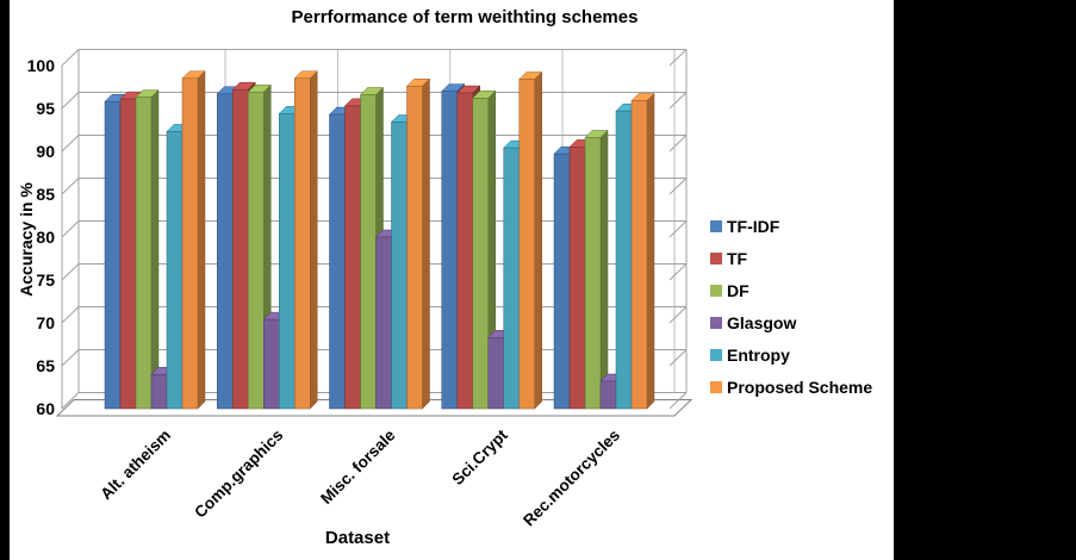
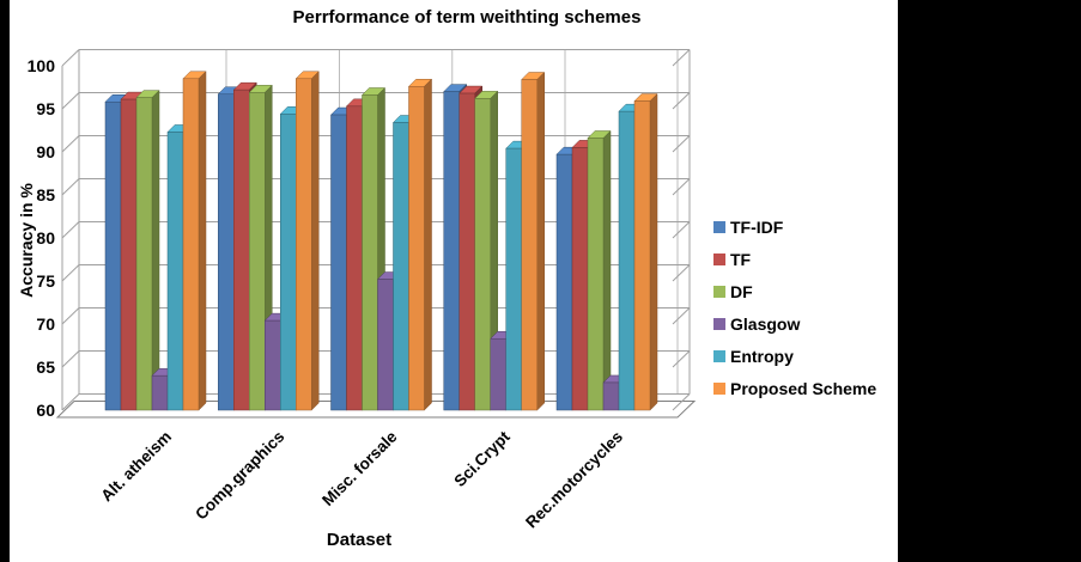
Glasgow/Misc. forsale: 80 -> 75
